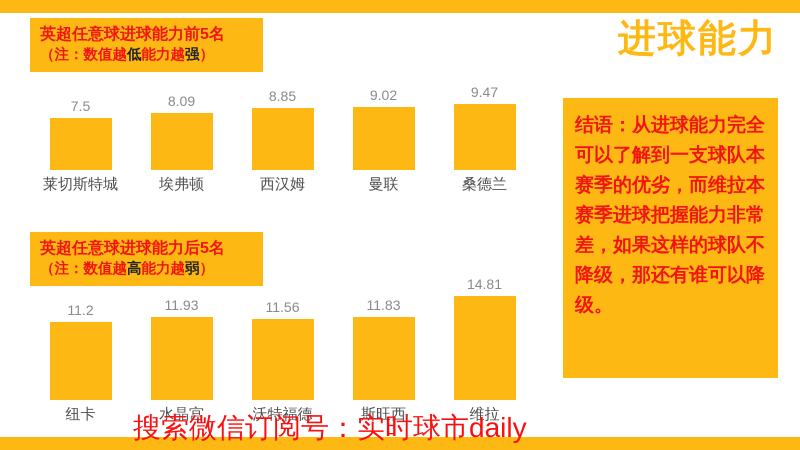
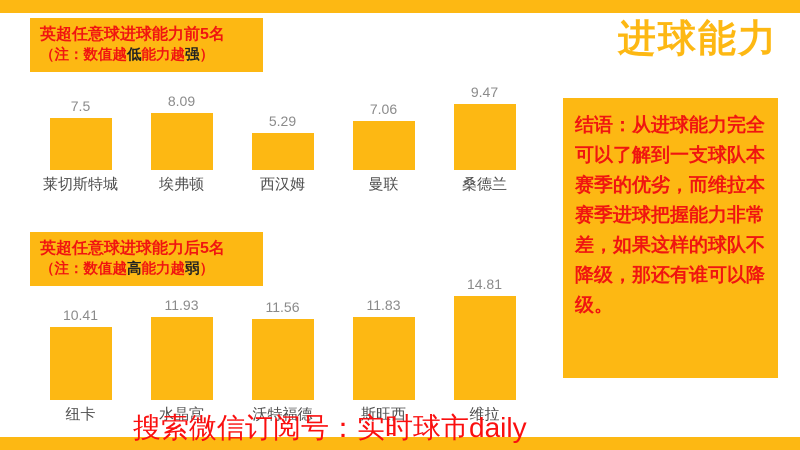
英超任意球进球能力前5名/西汉姆: 8.85 -> 5.29
英超任意球进球能力前5名/曼联: 9.02 -> 7.06
英超任意球进球能力后5名/纽卡: 11.2 -> 10.41
